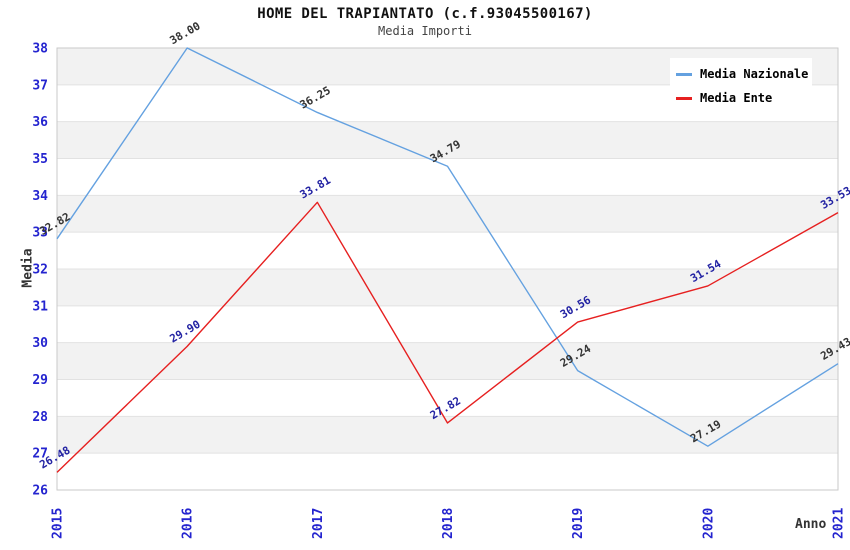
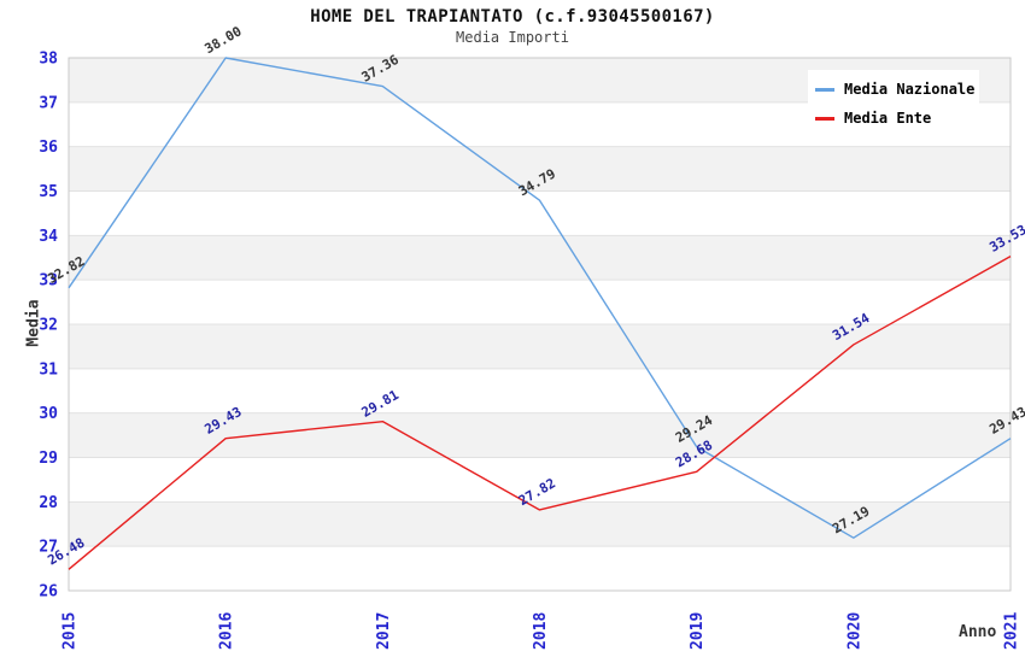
Media Ente/2016: 29.90 -> 29.43
Media Nazionale/2017: 36.25 -> 37.36
Media Ente/2017: 33.81 -> 29.81
Media Ente/2019: 30.56 -> 28.68
